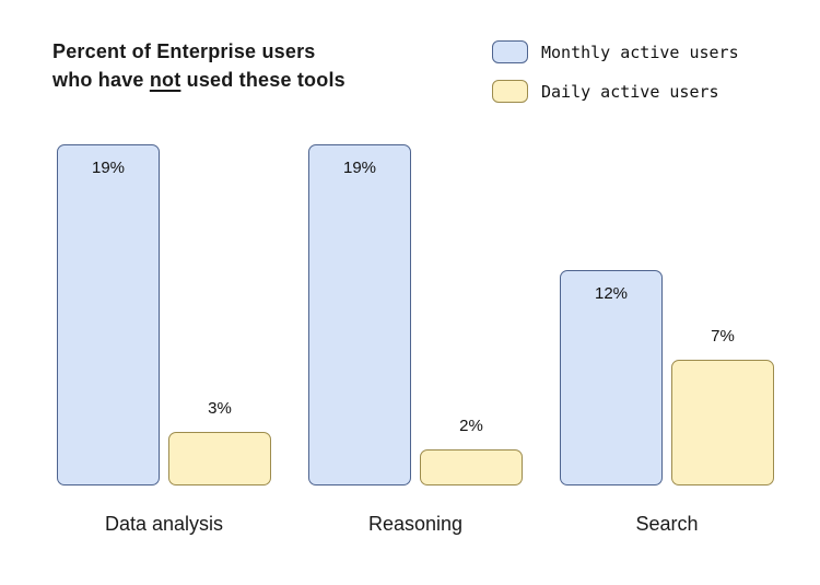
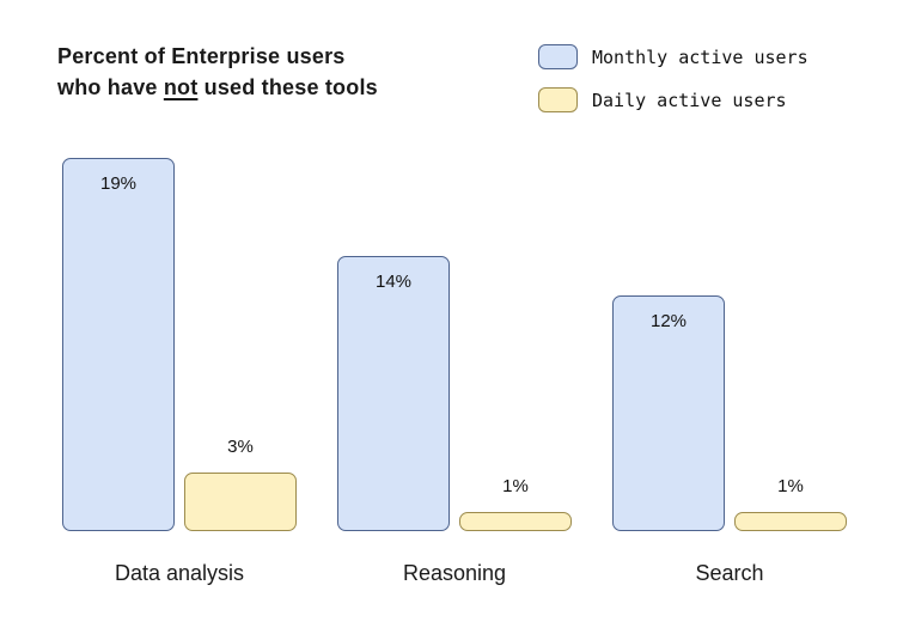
Monthly active users/Reasoning: 19% -> 14%
Daily active users/Reasoning: 2% -> 1%
Daily active users/Search: 7% -> 1%
